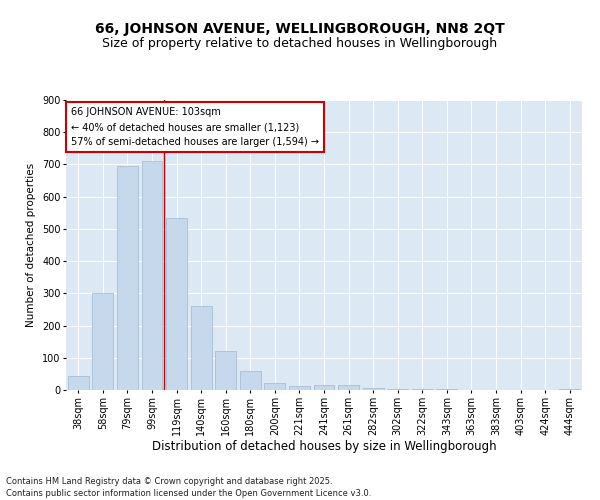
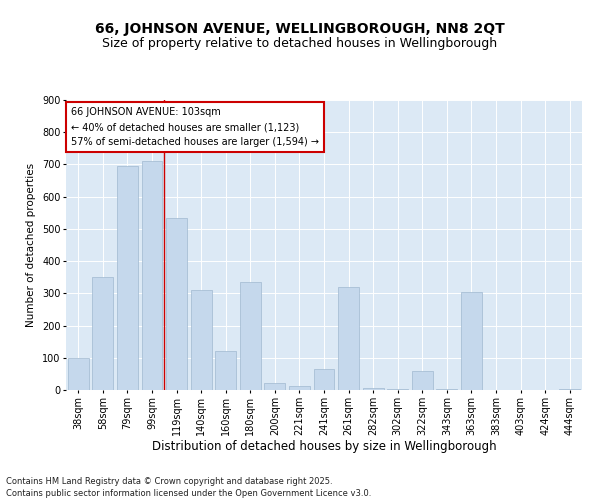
38sqm: 42 -> 100
58sqm: 300 -> 350
140sqm: 260 -> 310
180sqm: 58 -> 335
241sqm: 16 -> 65
261sqm: 16 -> 320
322sqm: 4 -> 60
363sqm: 1 -> 305
